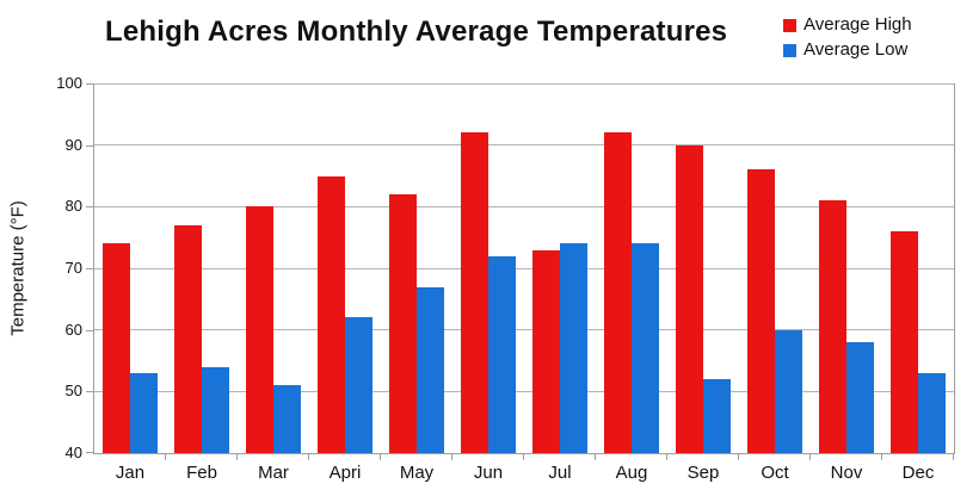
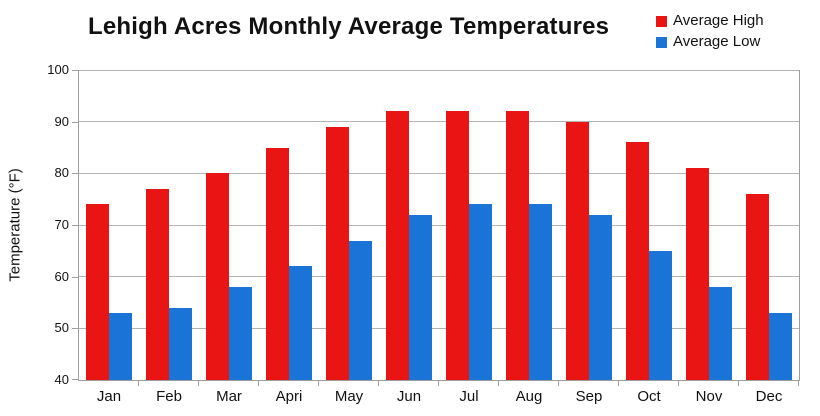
Average Low/Mar: 51 -> 58
Average High/May: 82 -> 89
Average High/Jul: 73 -> 92
Average Low/Sep: 52 -> 72
Average Low/Oct: 60 -> 65
